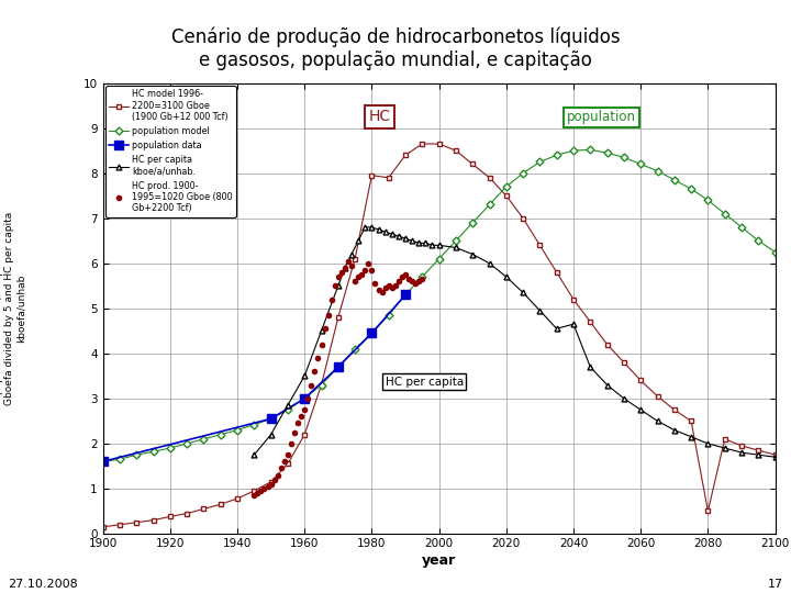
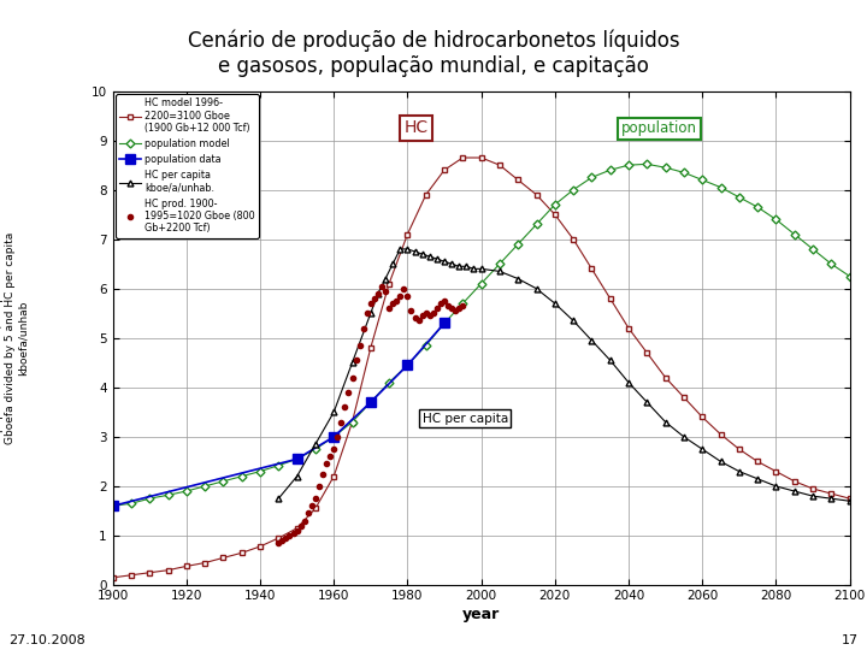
HC model 1996- 2200=3100 Gboe (1900 Gb+12 000 Tcf)/1980: 7.95 -> 7.10
HC per capita kboe/a/unhab./2040: 4.65 -> 4.10
HC model 1996- 2200=3100 Gboe (1900 Gb+12 000 Tcf)/2080: 0.50 -> 2.30
